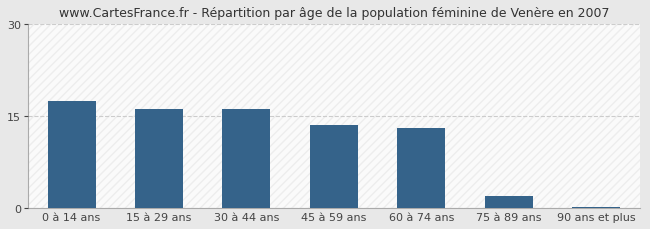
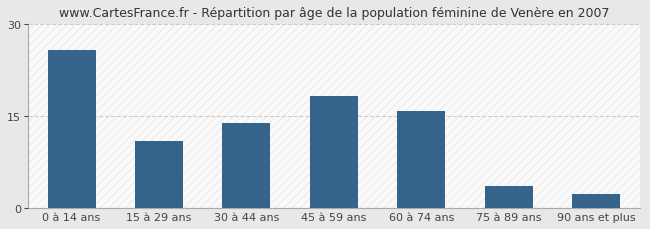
0 à 14 ans: 17.5 -> 25.8
15 à 29 ans: 16.2 -> 11.0
30 à 44 ans: 16.2 -> 13.8
45 à 59 ans: 13.5 -> 18.2
60 à 74 ans: 13.1 -> 15.8
75 à 89 ans: 2.0 -> 3.6
90 ans et plus: 0.2 -> 2.2
